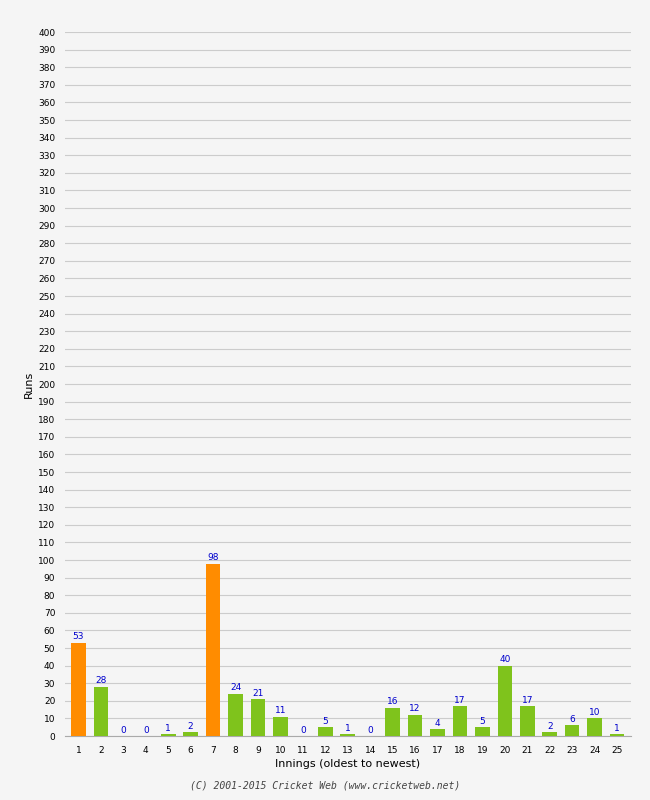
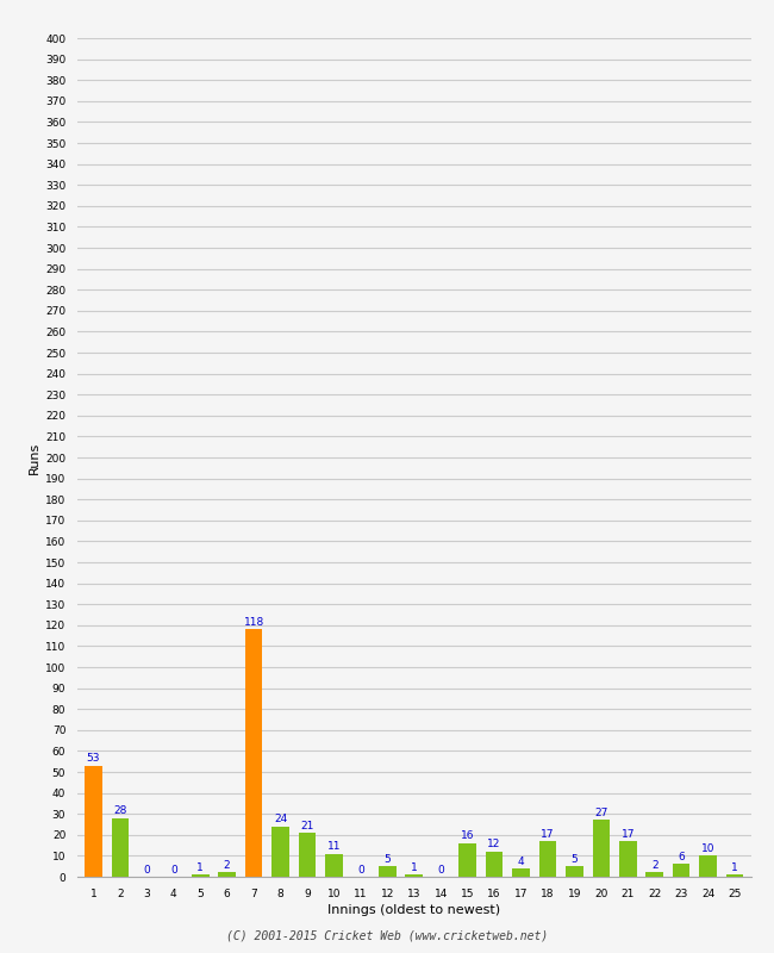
7: 98 -> 118
20: 40 -> 27
